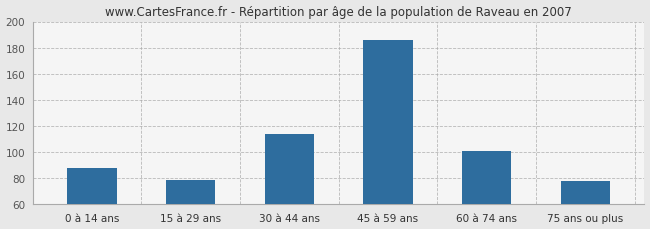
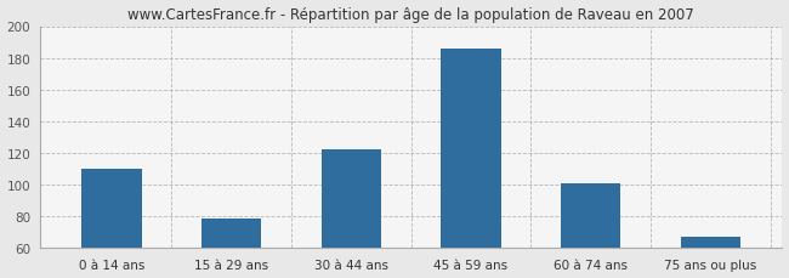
0 à 14 ans: 88 -> 110
30 à 44 ans: 114 -> 122
75 ans ou plus: 78 -> 67
